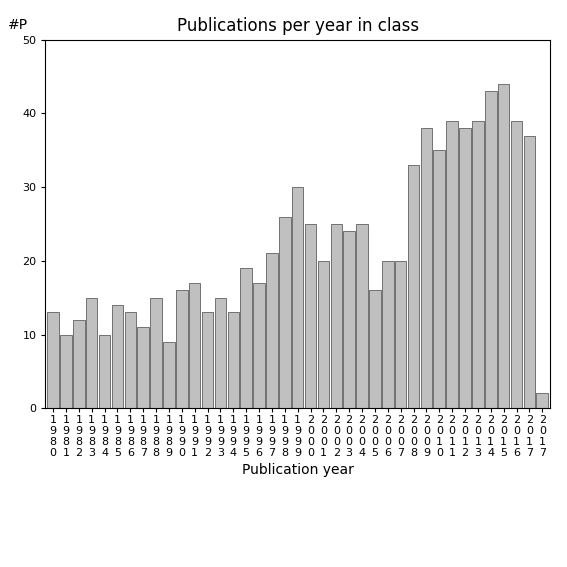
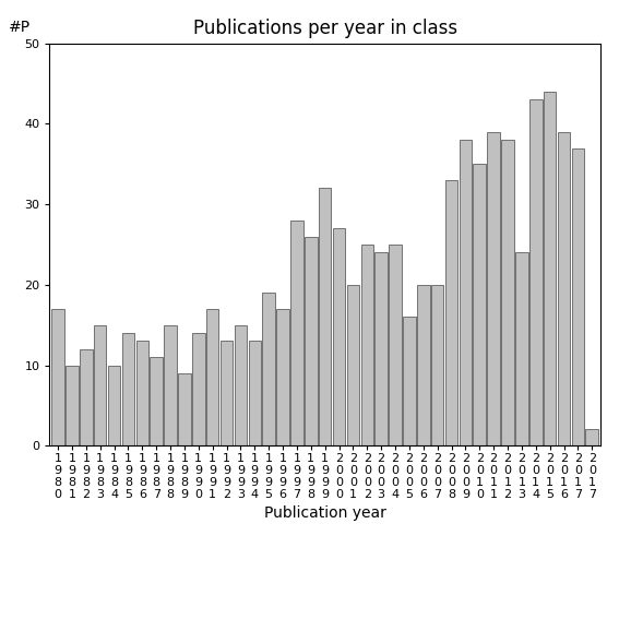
1 9 8 0: 13 -> 17
1 9 9 0: 16 -> 14
1 9 9 7: 21 -> 28
1 9 9 9: 30 -> 32
2 0 0 0: 25 -> 27
2 0 1 3: 39 -> 24
